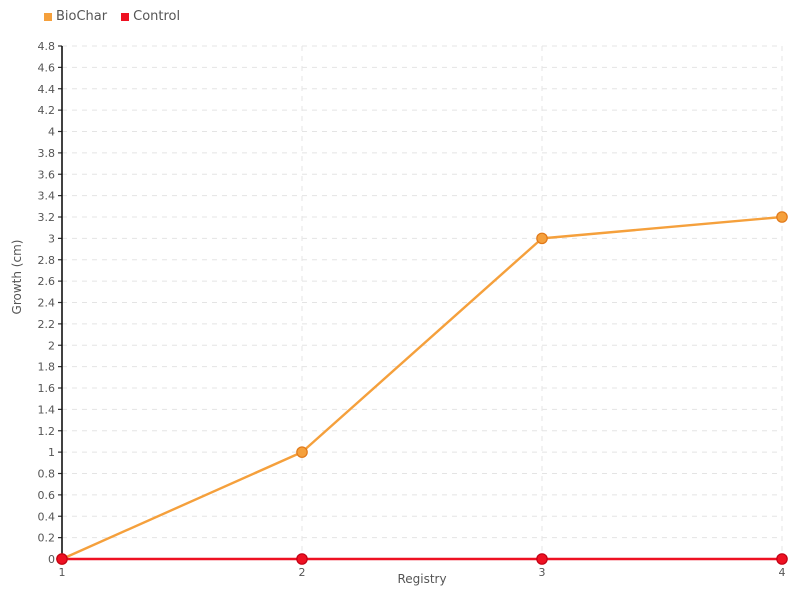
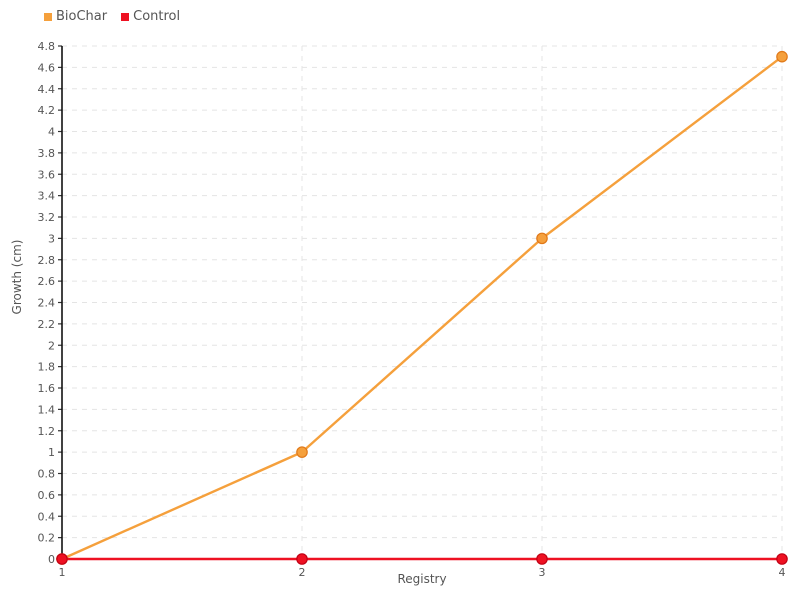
BioChar/4: 3.2 -> 4.7
